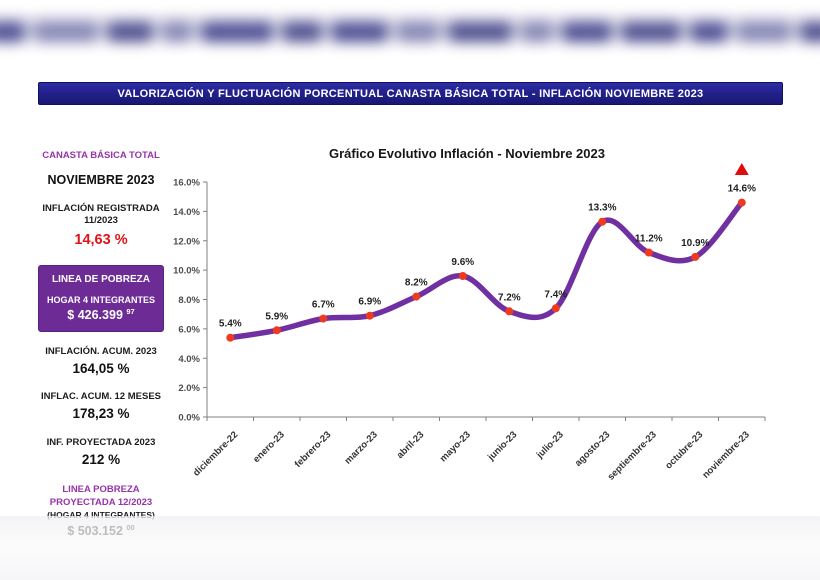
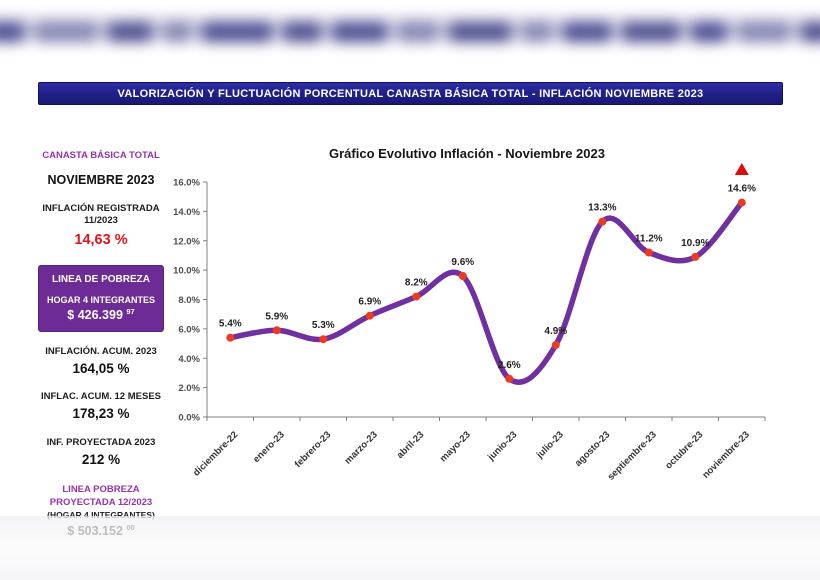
febrero-23: 6.7% -> 5.3%
junio-23: 7.2% -> 2.6%
julio-23: 7.4% -> 4.9%
